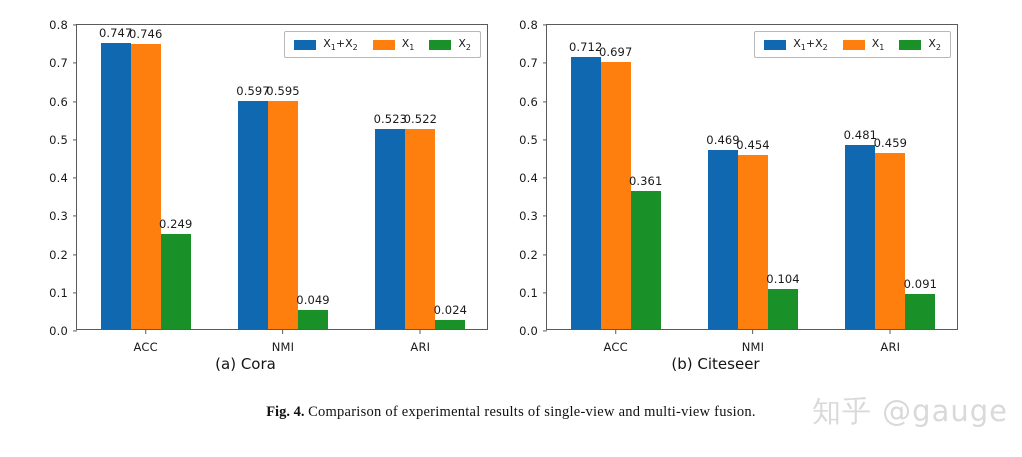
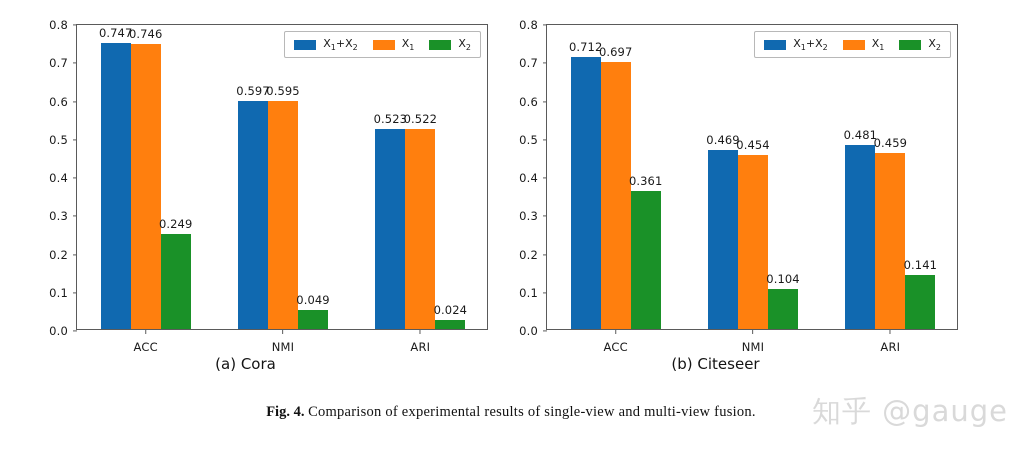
(b) Citeseer/X2/ARI: 0.091 -> 0.141
